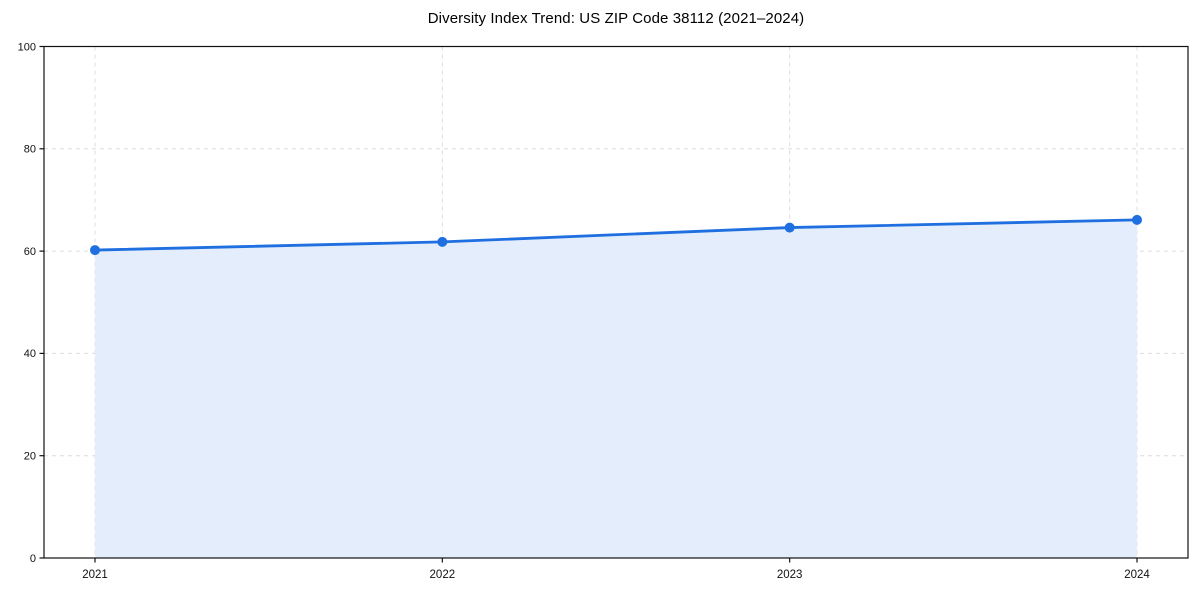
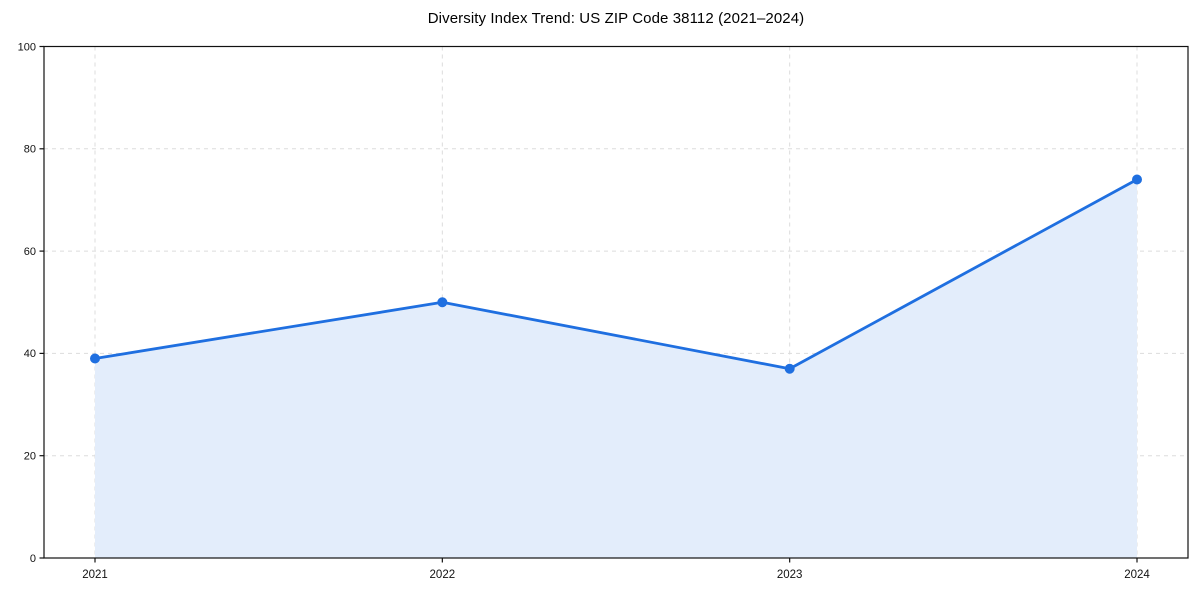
2021: 60 -> 39
2022: 62 -> 50
2023: 65 -> 37
2024: 66 -> 74
